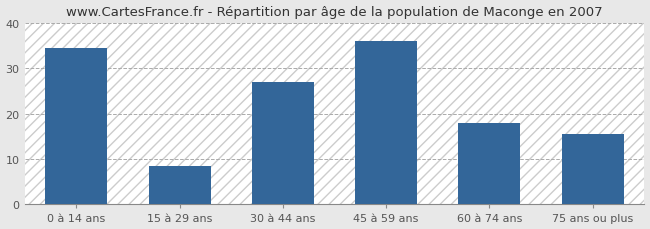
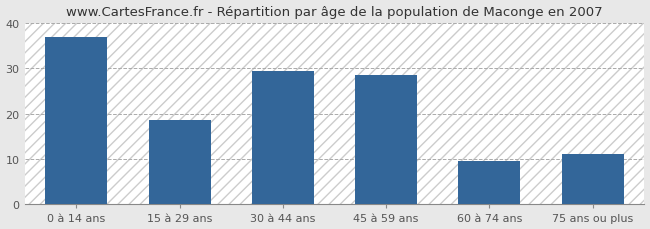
0 à 14 ans: 34.5 -> 37.0
15 à 29 ans: 8.5 -> 18.5
30 à 44 ans: 27.0 -> 29.5
45 à 59 ans: 36.0 -> 28.5
60 à 74 ans: 18.0 -> 9.5
75 ans ou plus: 15.5 -> 11.0
